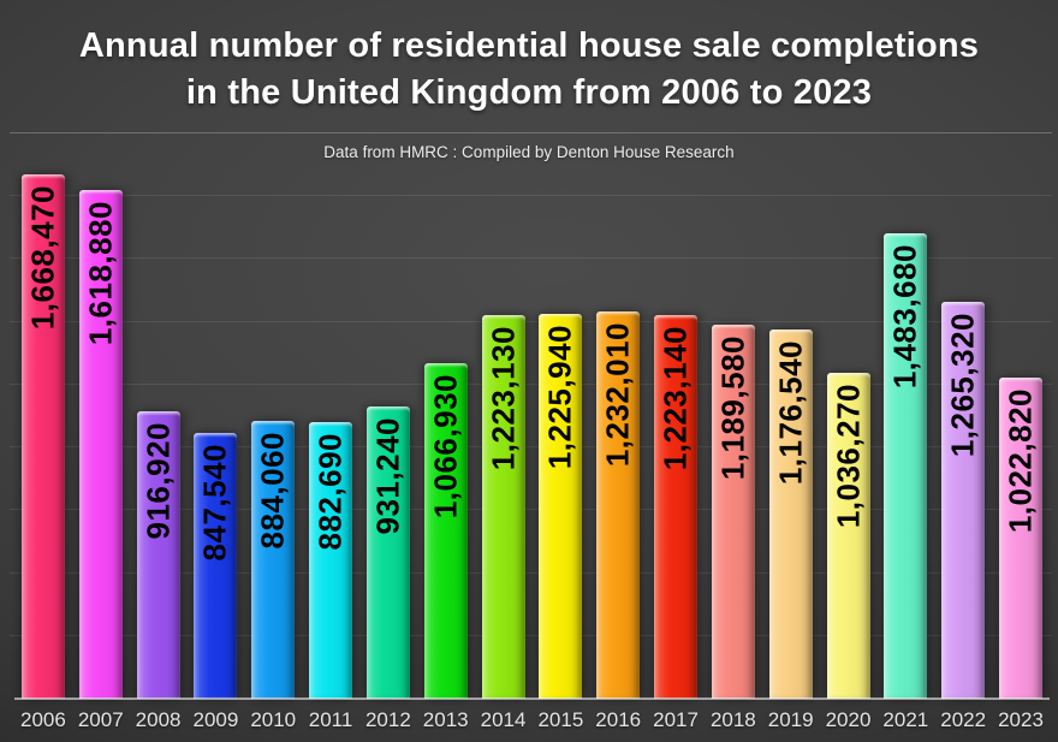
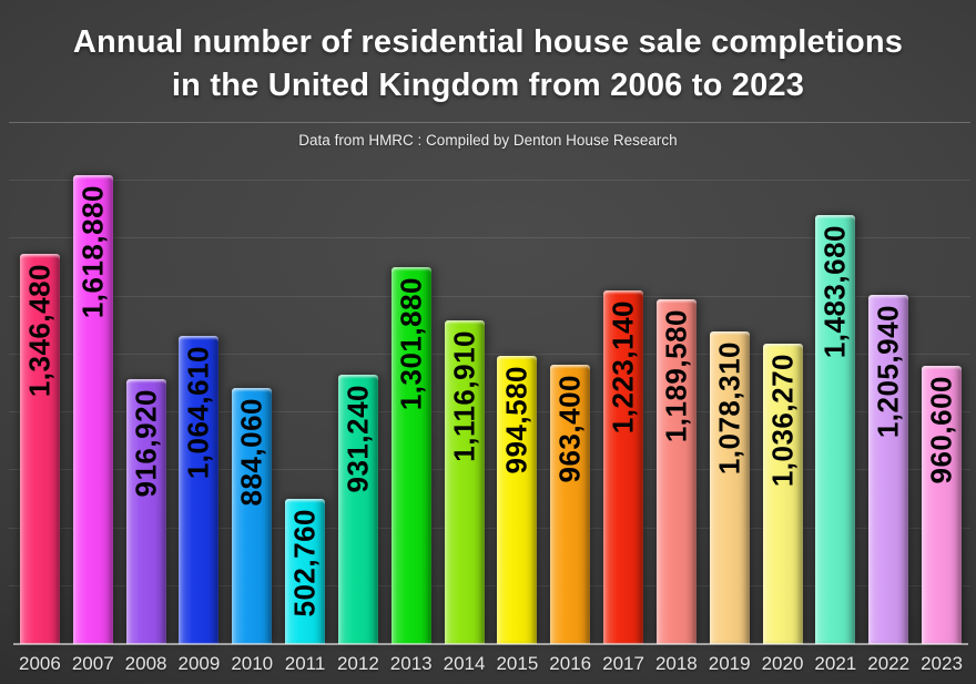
2006: 1,668,470 -> 1,346,480
2009: 847,540 -> 1,064,610
2011: 882,690 -> 502,760
2013: 1,066,930 -> 1,301,880
2014: 1,223,130 -> 1,116,910
2015: 1,225,940 -> 994,580
2016: 1,232,010 -> 963,400
2019: 1,176,540 -> 1,078,310
2022: 1,265,320 -> 1,205,940
2023: 1,022,820 -> 960,600
